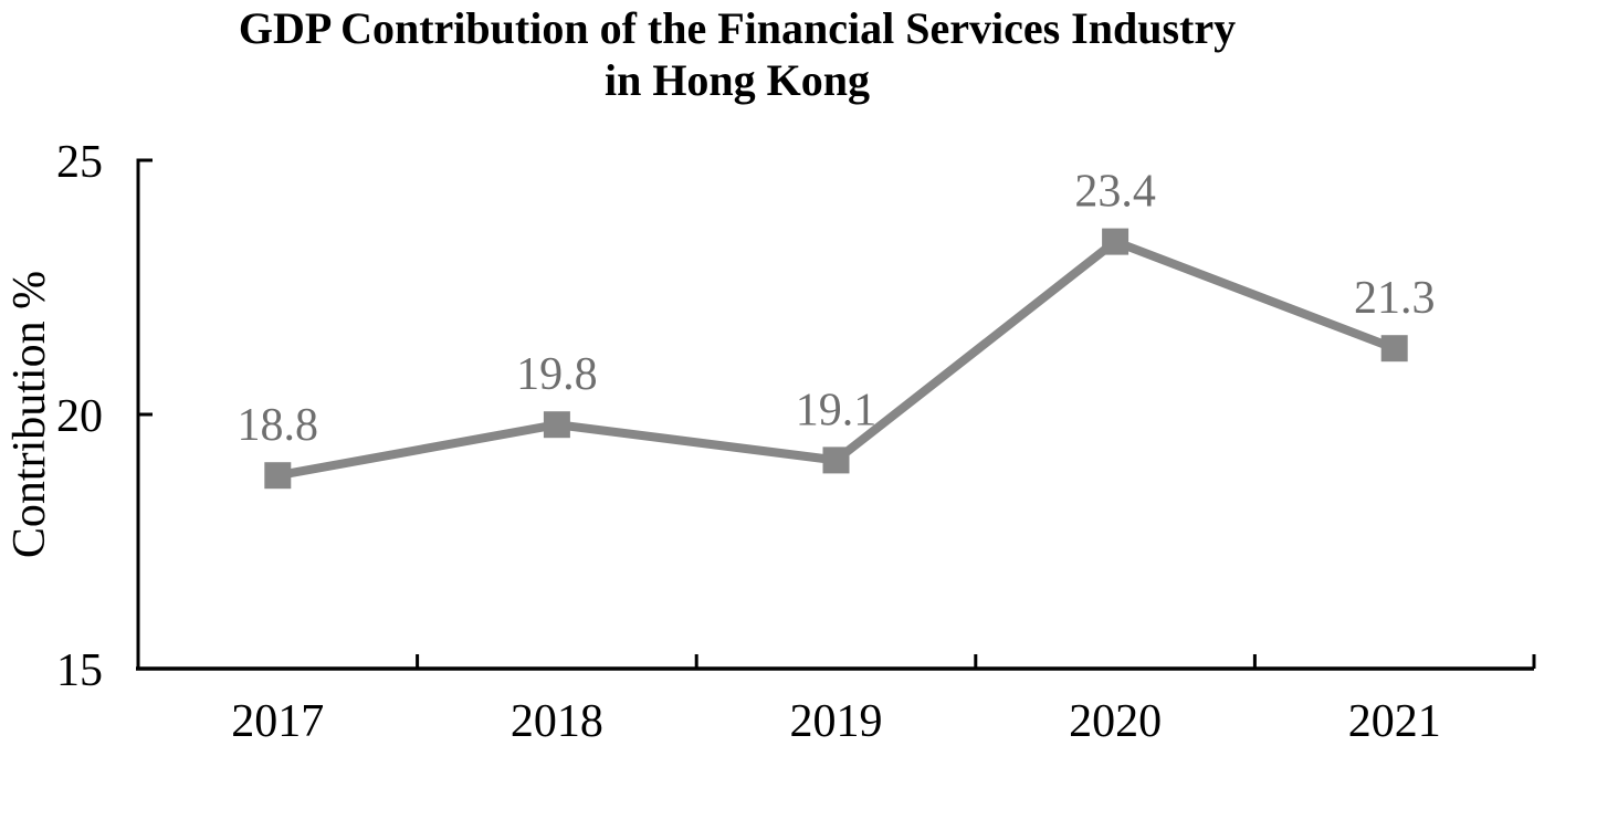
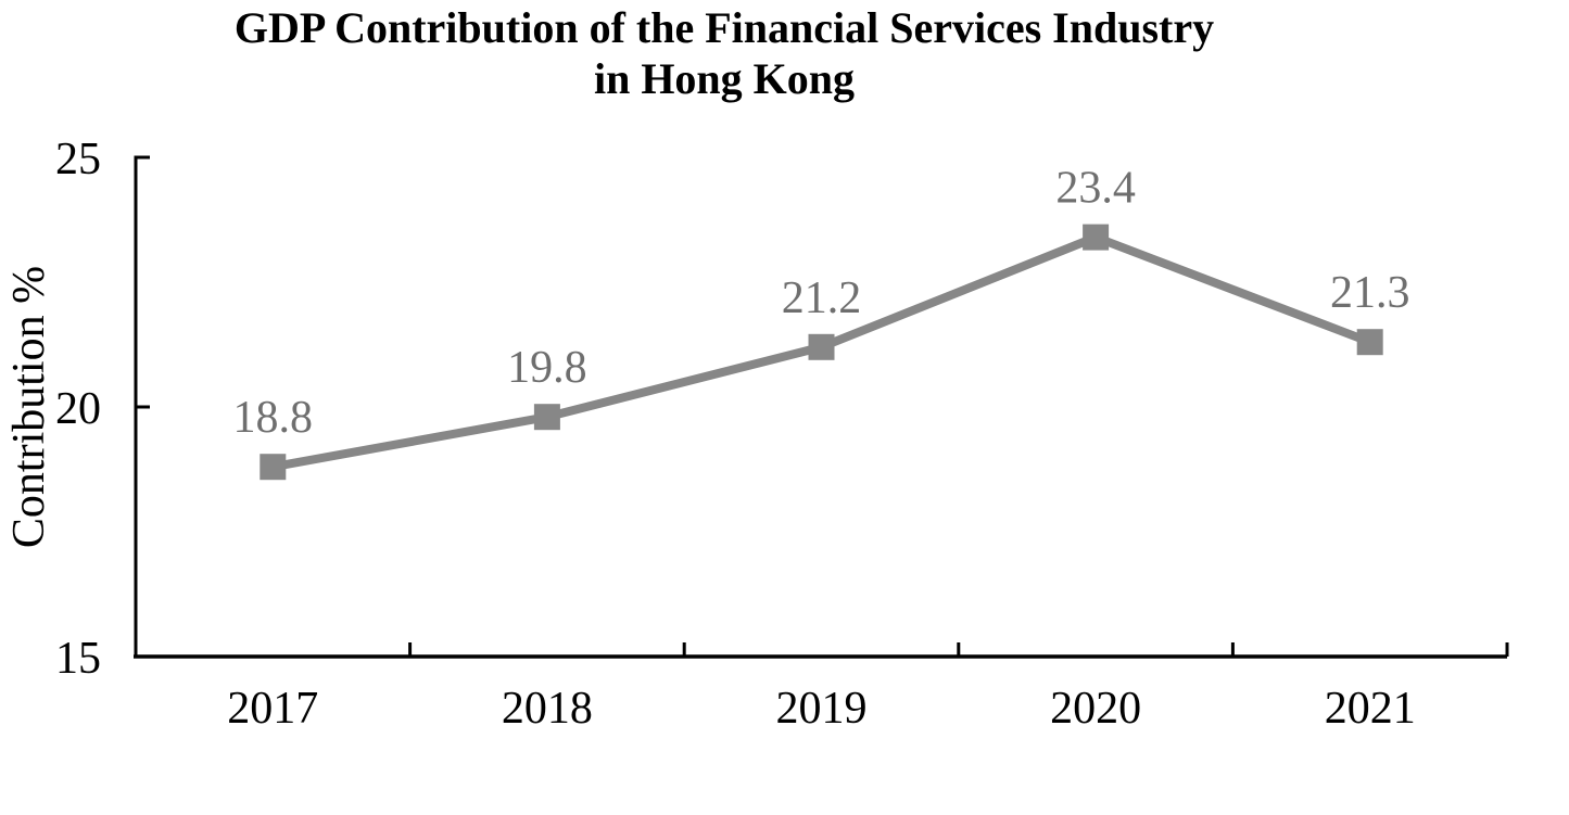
2019: 19.1 -> 21.2
